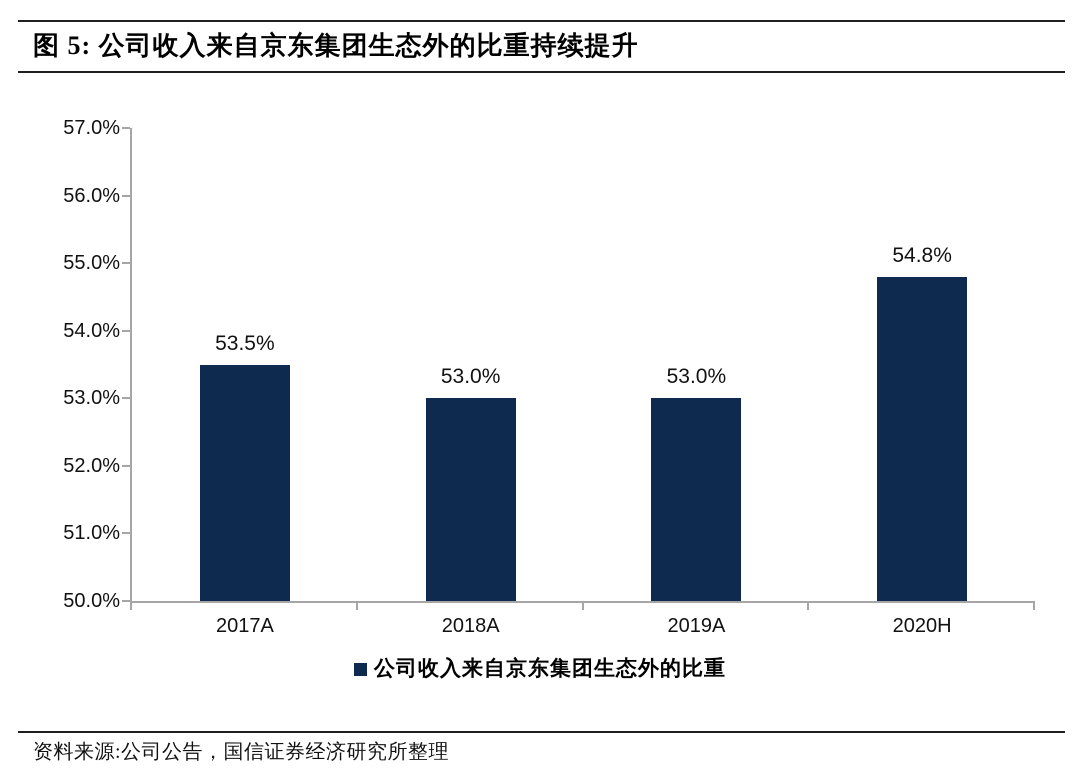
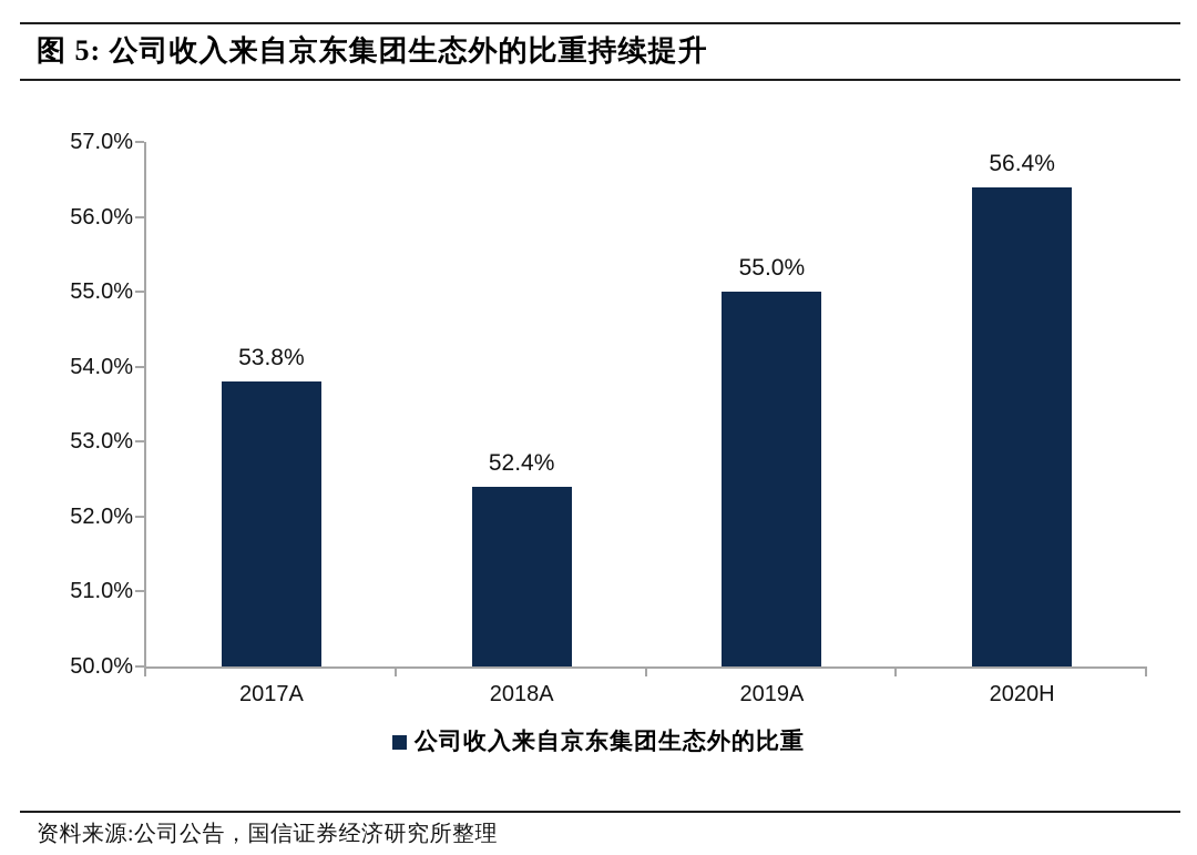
2017A: 53.5% -> 53.8%
2018A: 53.0% -> 52.4%
2019A: 53.0% -> 55.0%
2020H: 54.8% -> 56.4%
